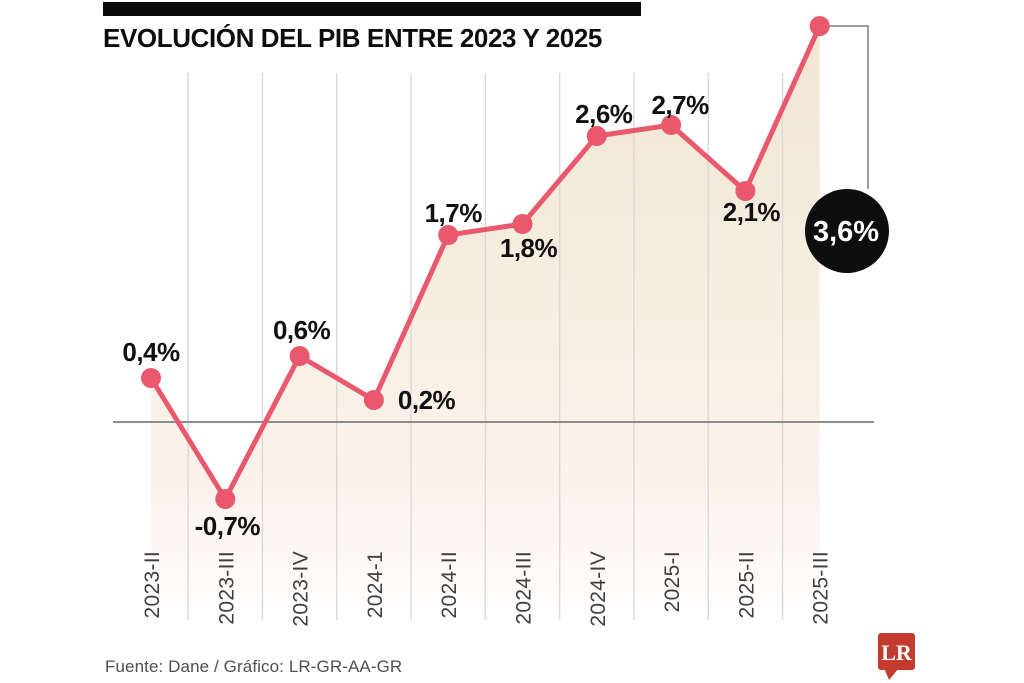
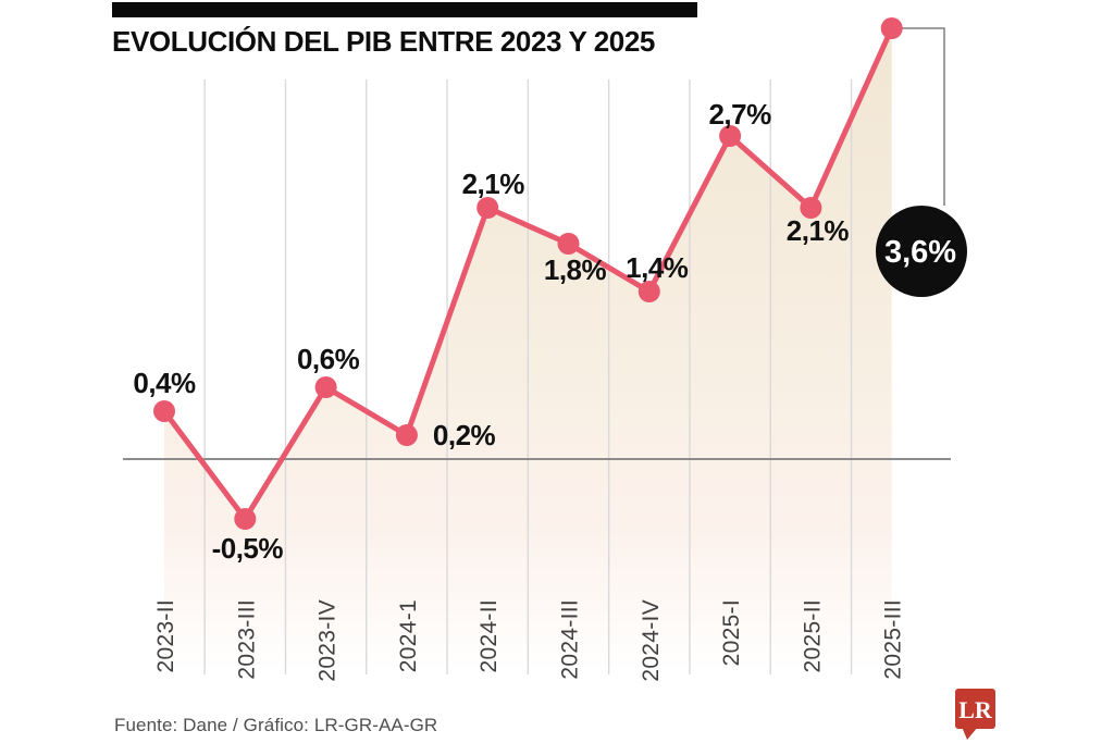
2023-III: -0,7% -> -0,5%
2024-II: 1,7% -> 2,1%
2024-IV: 2,6% -> 1,4%
